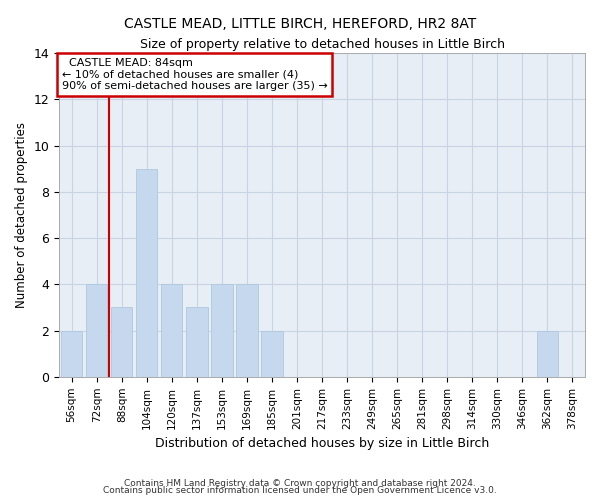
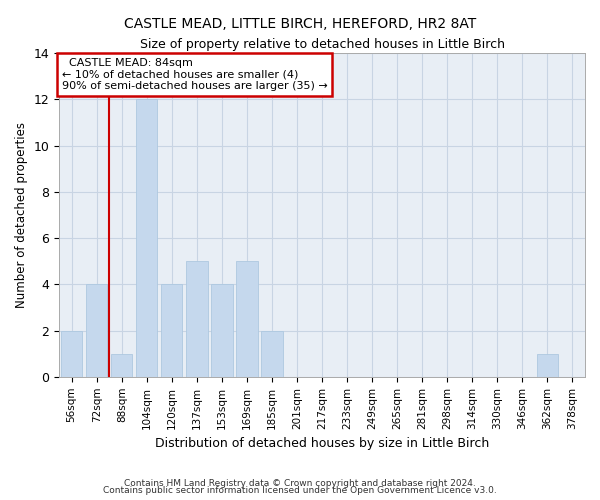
88sqm: 3 -> 1
104sqm: 9 -> 12
137sqm: 3 -> 5
169sqm: 4 -> 5
362sqm: 2 -> 1
